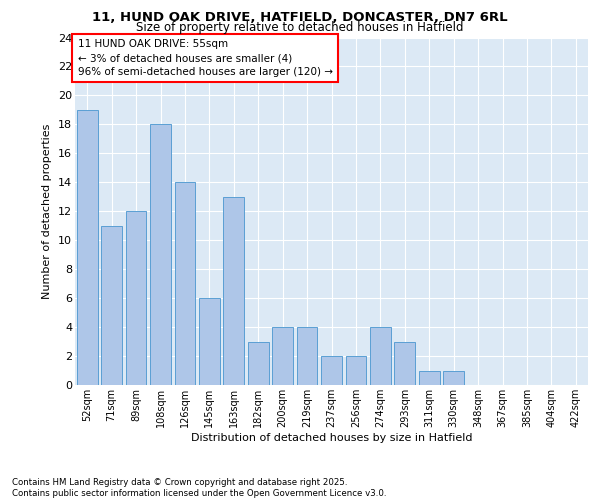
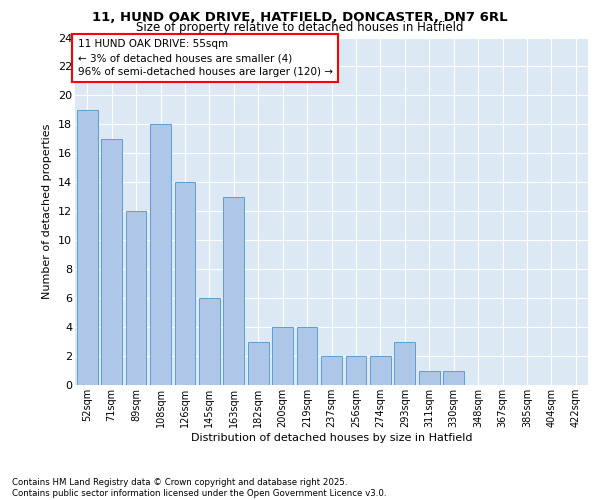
71sqm: 11 -> 17
274sqm: 4 -> 2
